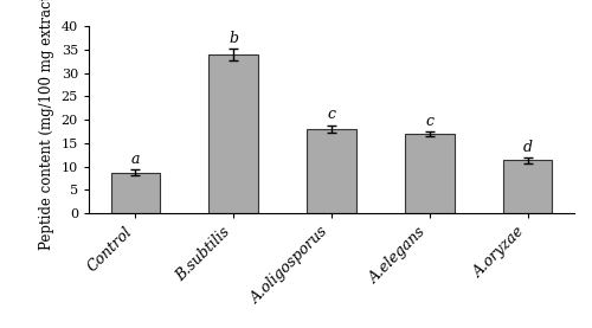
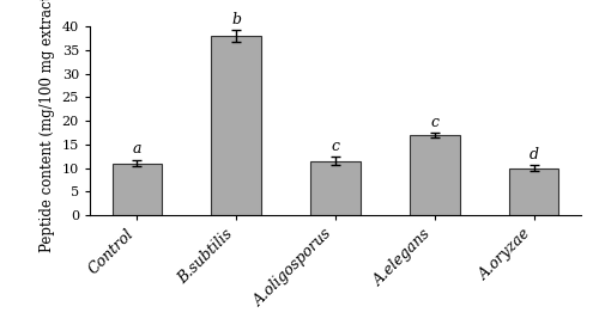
Control: 8.7 -> 11.0
B.subtilis: 34.0 -> 38.0
A.oligosporus: 18.0 -> 11.5
A.oryzae: 11.3 -> 10.0
